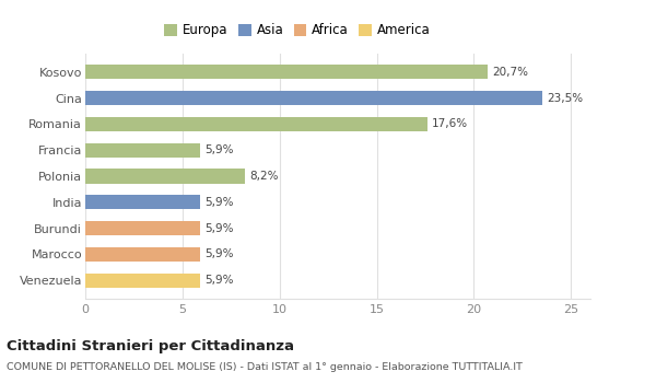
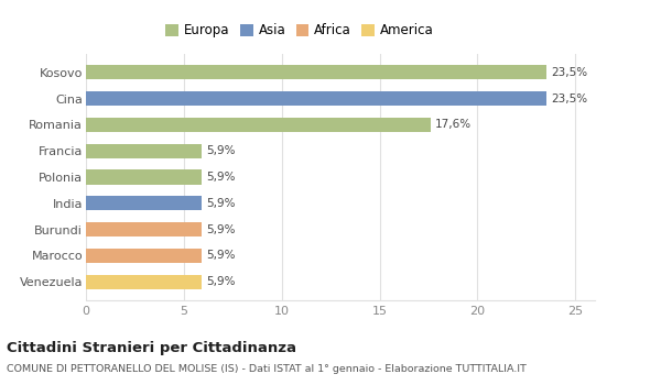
Kosovo: 20,7% -> 23,5%
Polonia: 8,2% -> 5,9%
